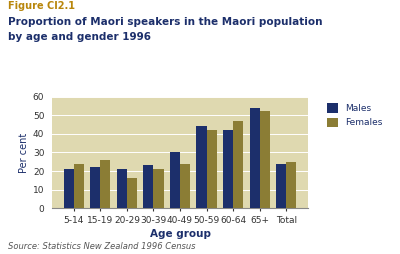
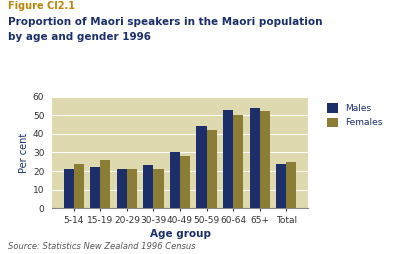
Females/20-29: 16 -> 21
Females/40-49: 24 -> 28
Males/60-64: 42 -> 53
Females/60-64: 47 -> 50
